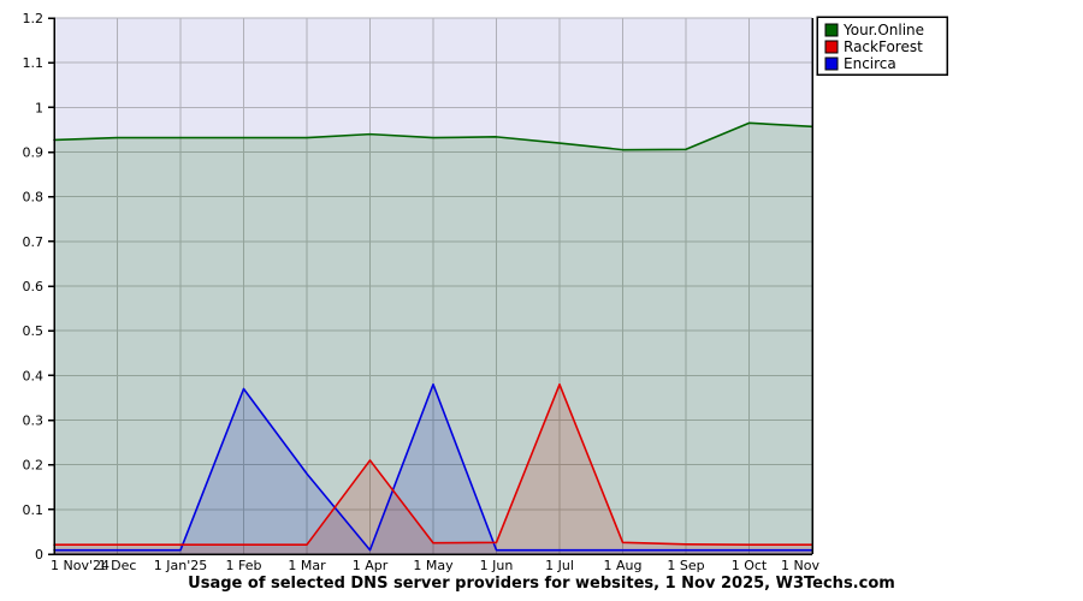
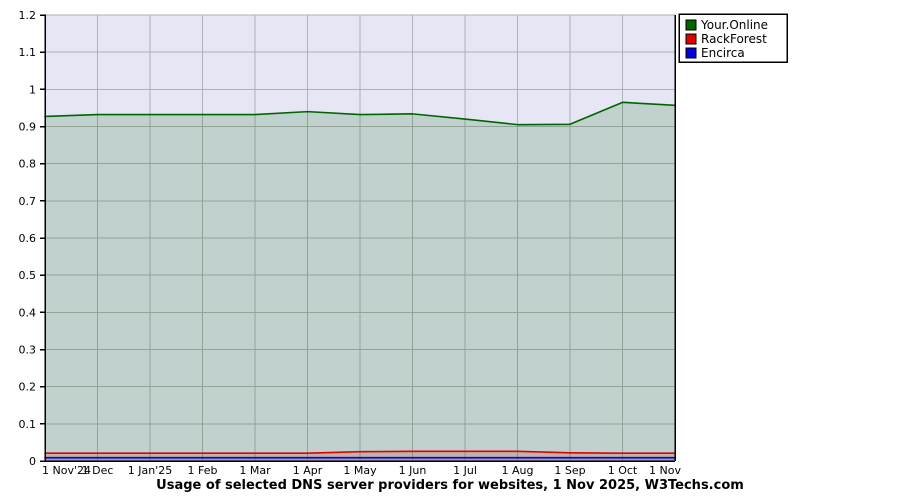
Encirca/1 Feb: 0.37 -> 0.01
Encirca/1 Mar: 0.18 -> 0.01
RackForest/1 Apr: 0.21 -> 0.02
Encirca/1 May: 0.38 -> 0.01
RackForest/1 Jul: 0.38 -> 0.03
